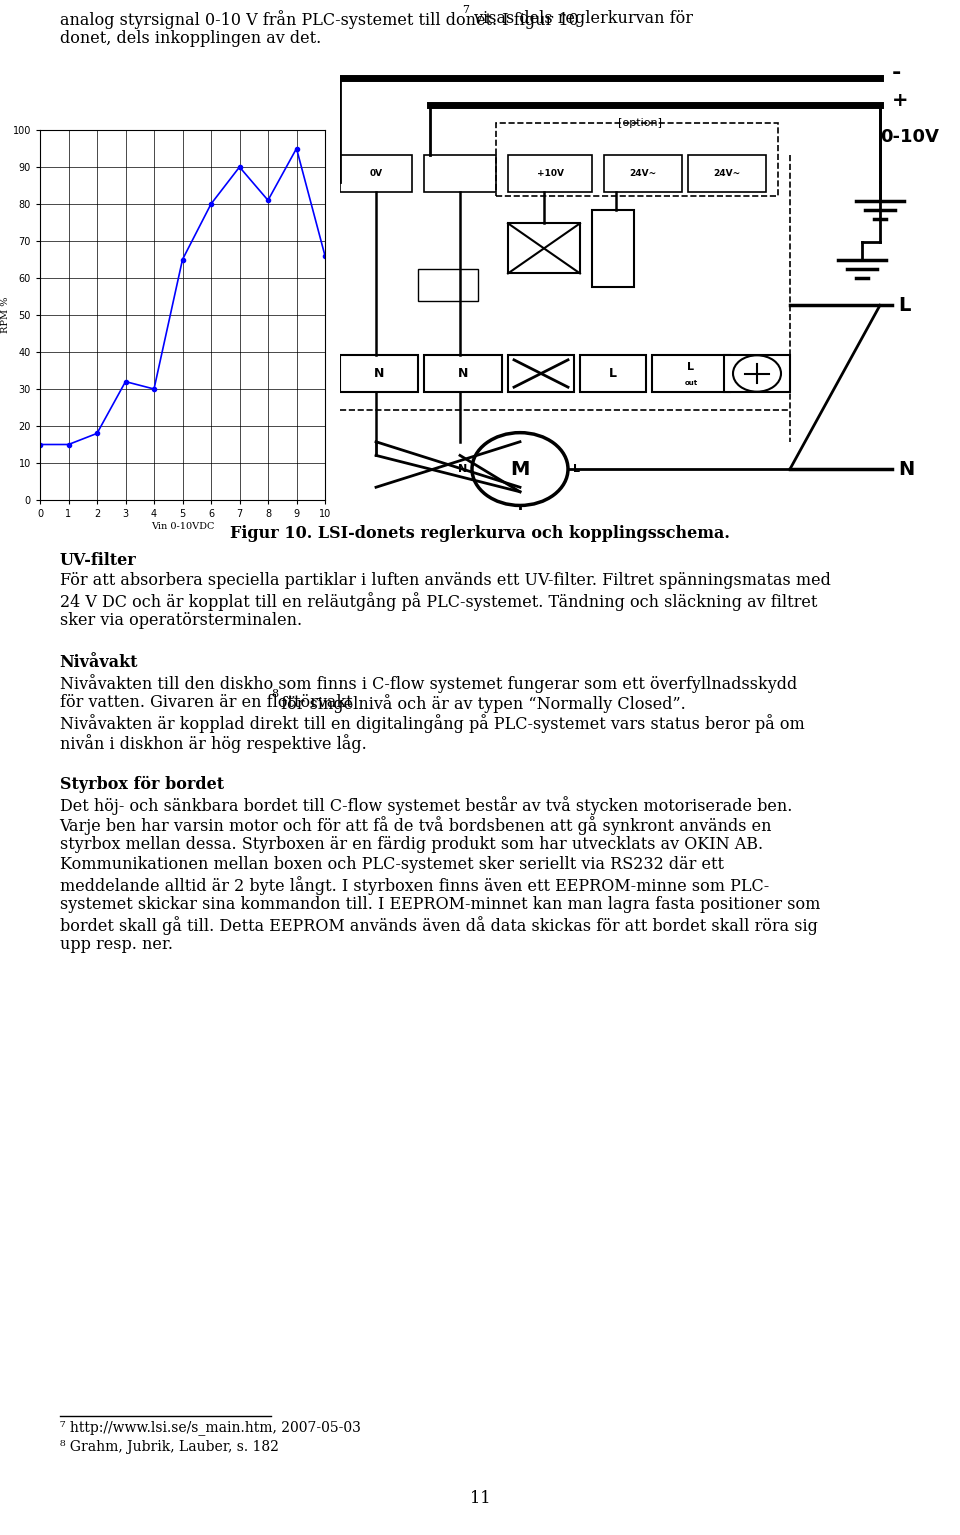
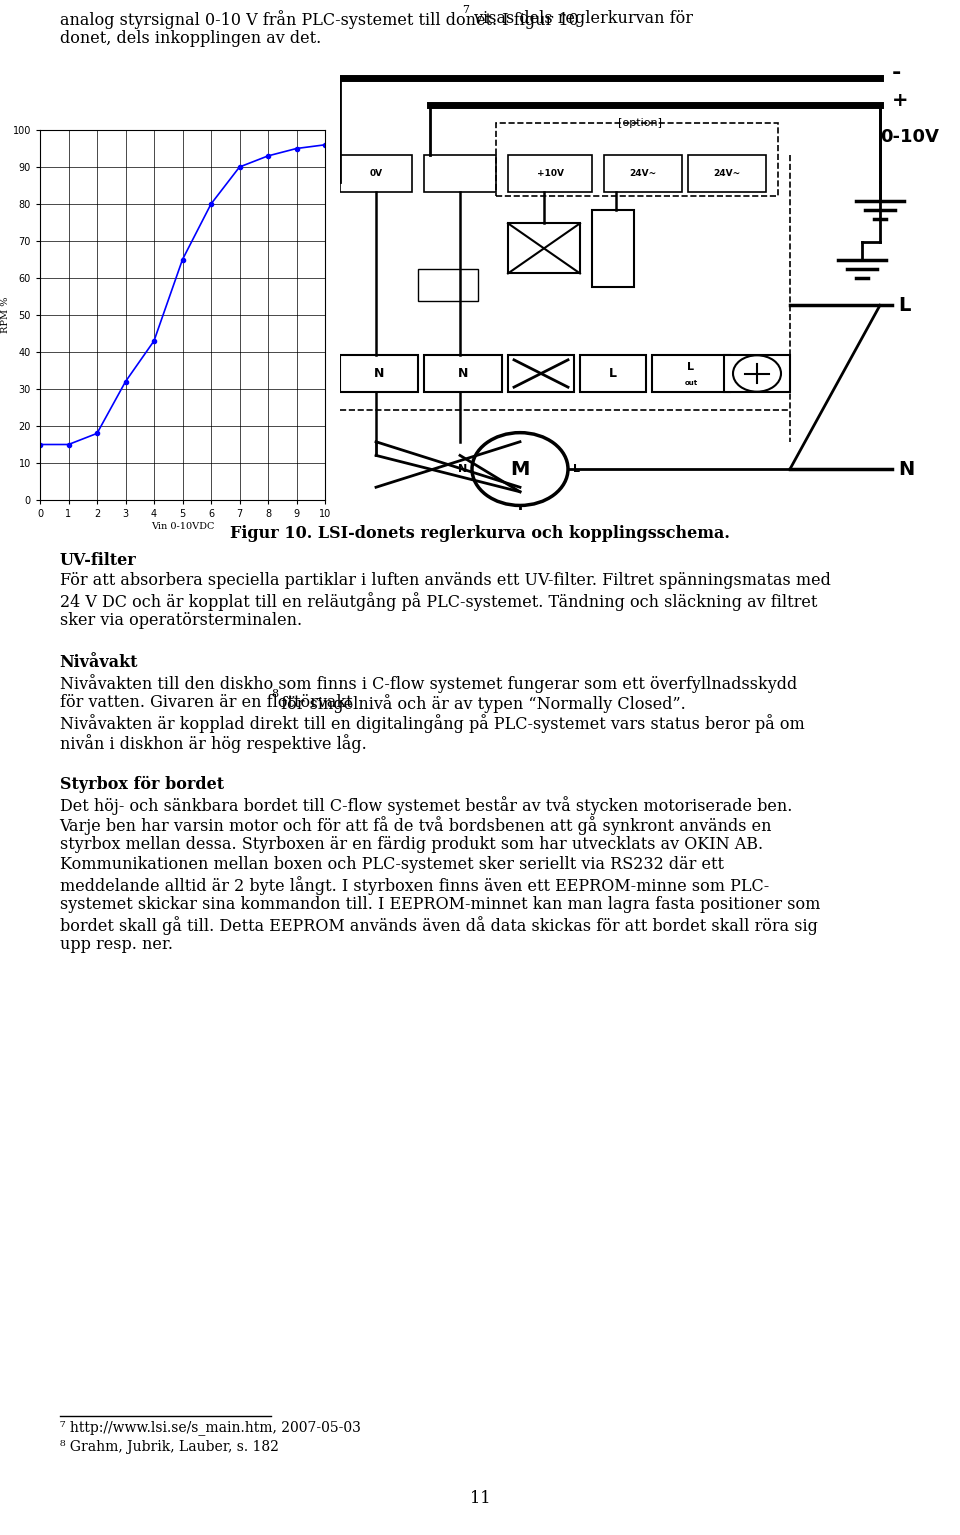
4: 30 -> 43
8: 81 -> 93
10: 66 -> 96
